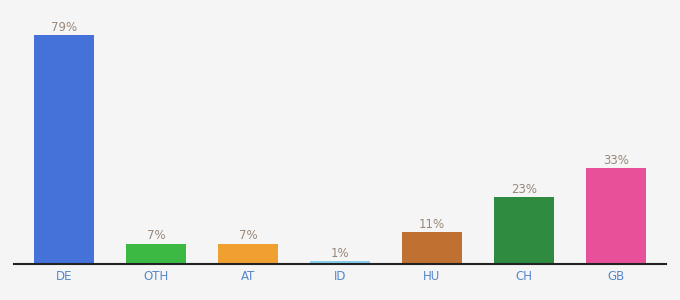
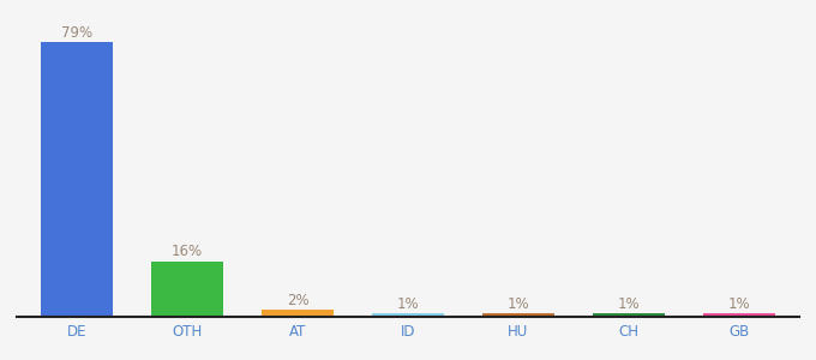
OTH: 7% -> 16%
AT: 7% -> 2%
HU: 11% -> 1%
CH: 23% -> 1%
GB: 33% -> 1%
